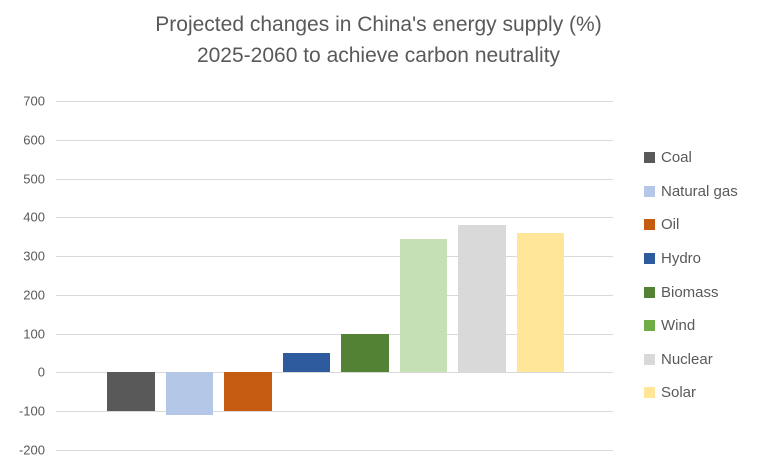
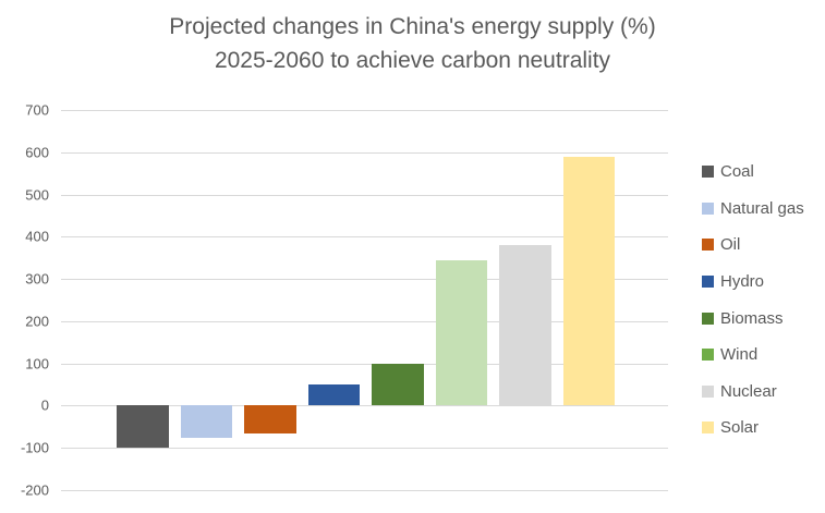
Natural gas: -110 -> -80
Oil: -100 -> -70
Solar: 360 -> 590
